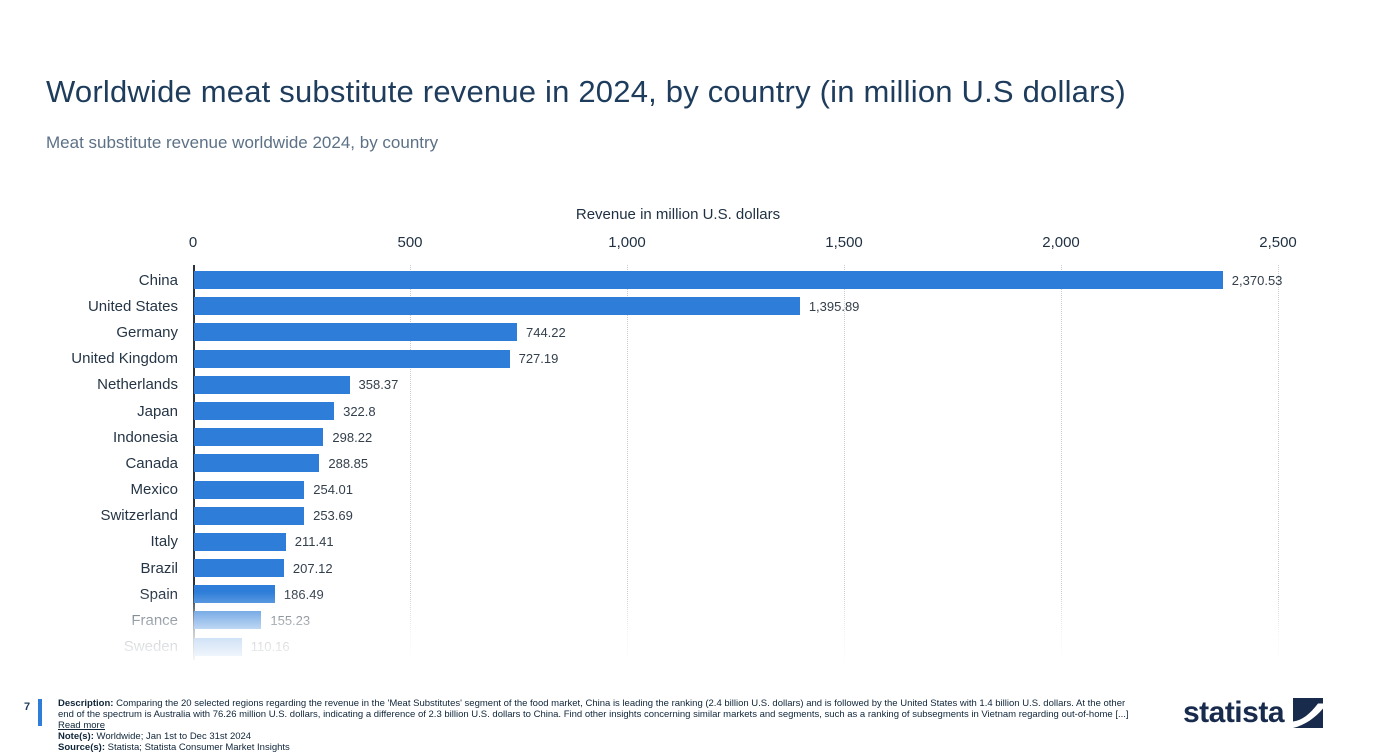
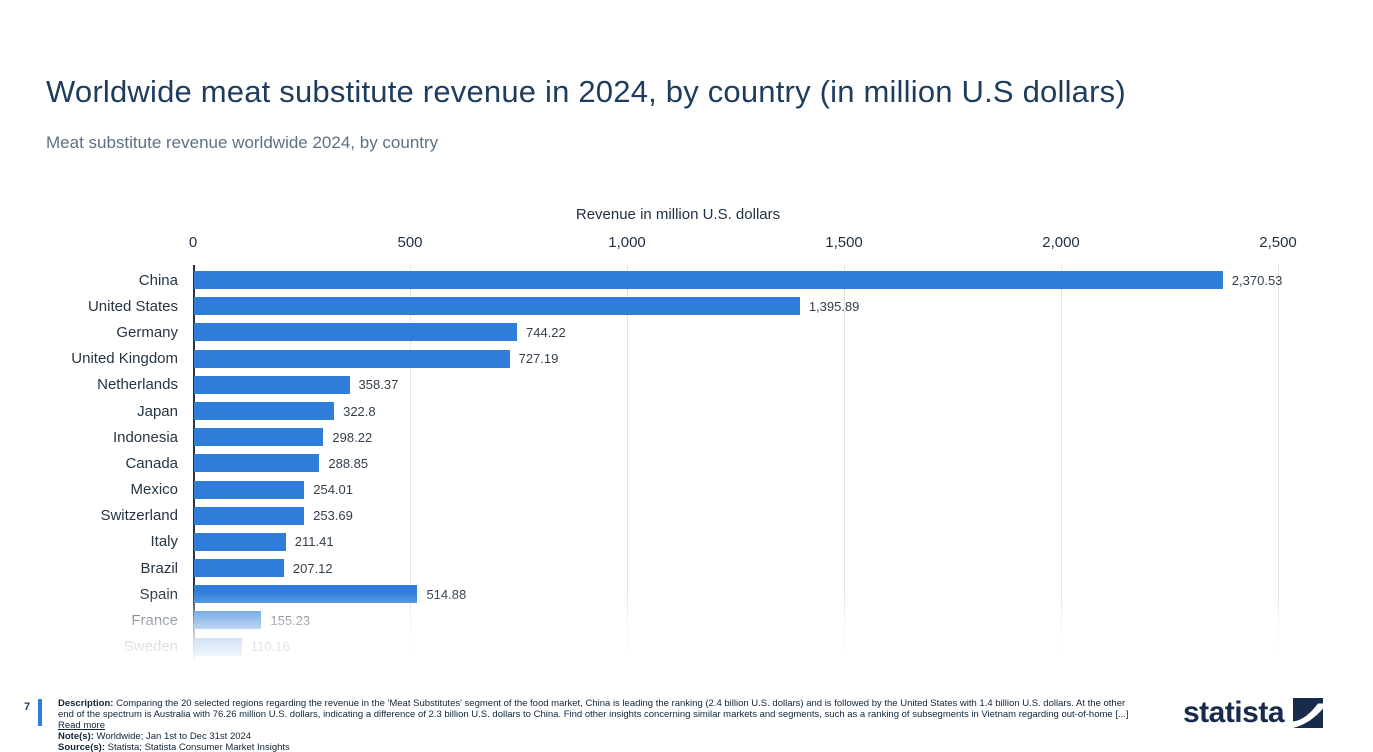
Spain: 186.49 -> 514.88
